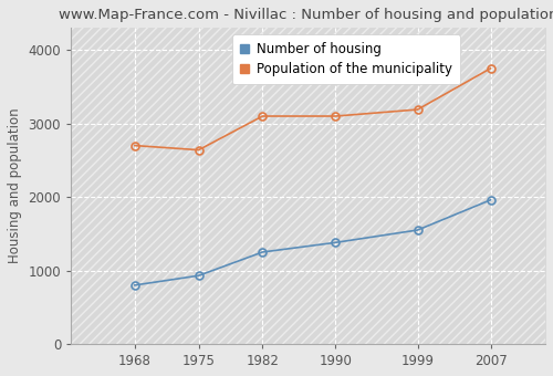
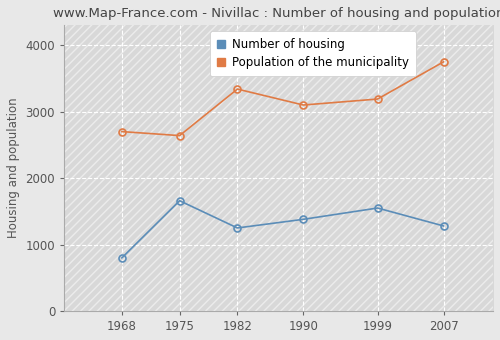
Number of housing/1975: 930 -> 1660
Population of the municipality/1982: 3100 -> 3340
Number of housing/2007: 1960 -> 1280
